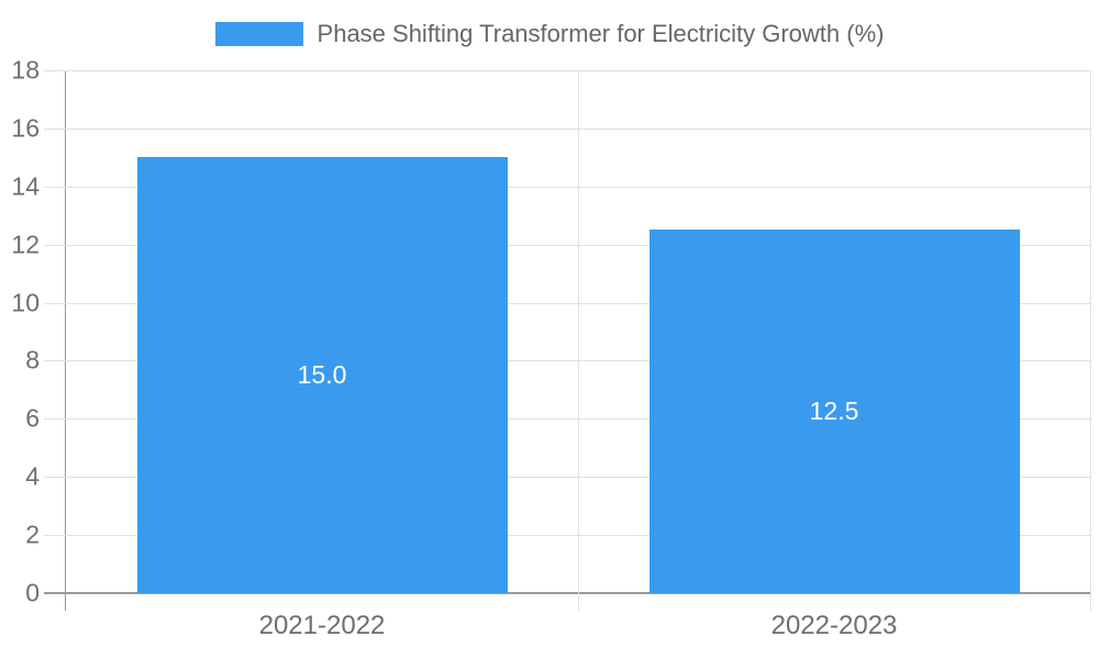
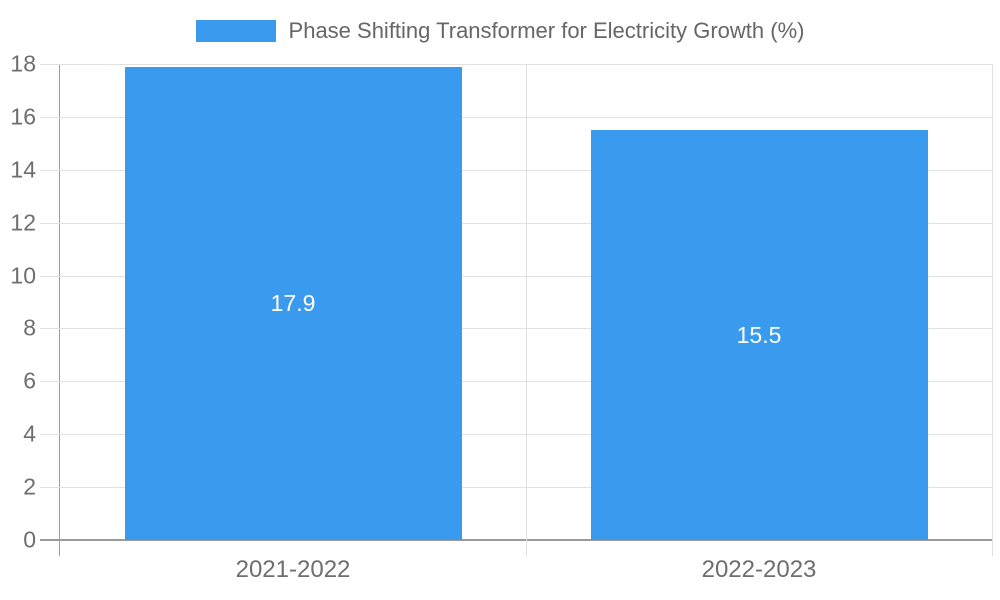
2021-2022: 15.0 -> 17.9
2022-2023: 12.5 -> 15.5
